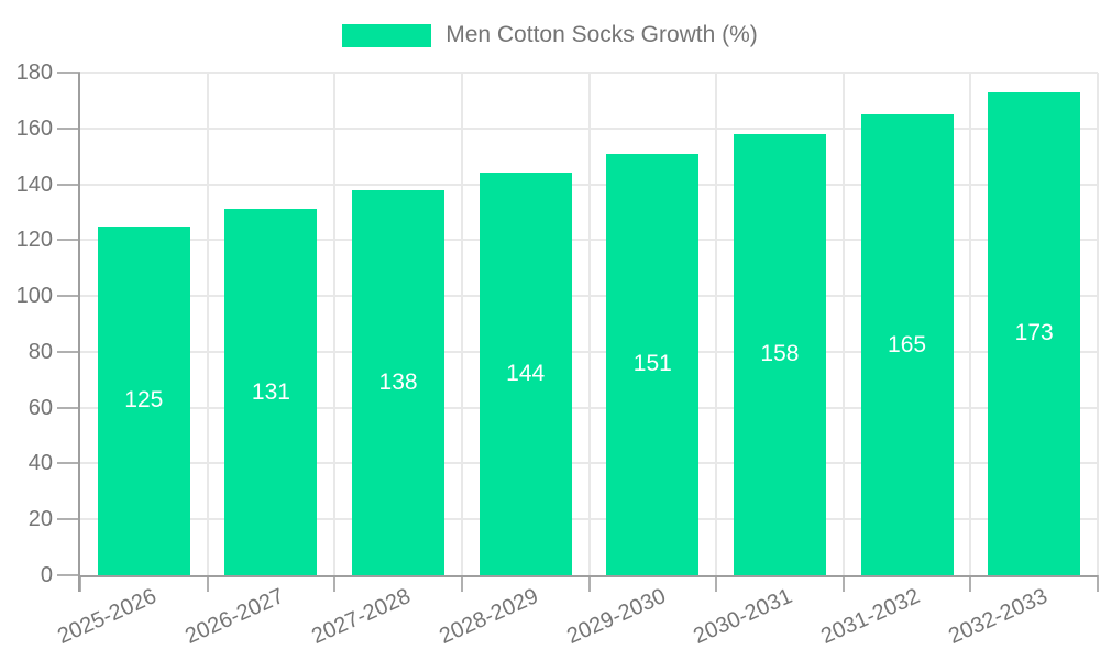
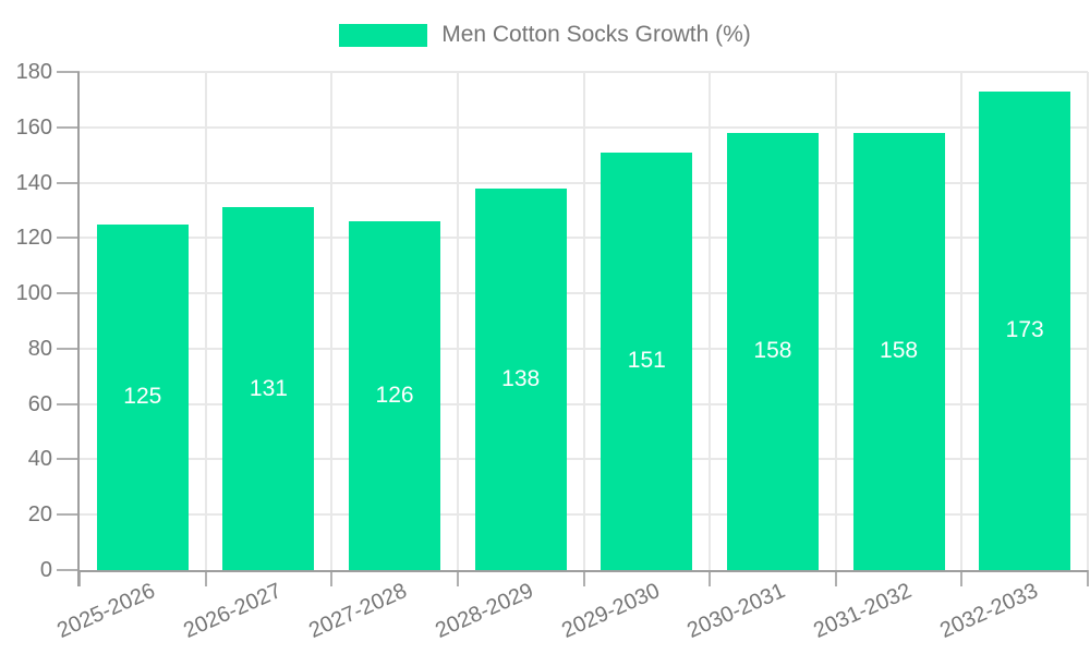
2027-2028: 138 -> 126
2028-2029: 144 -> 138
2031-2032: 165 -> 158
